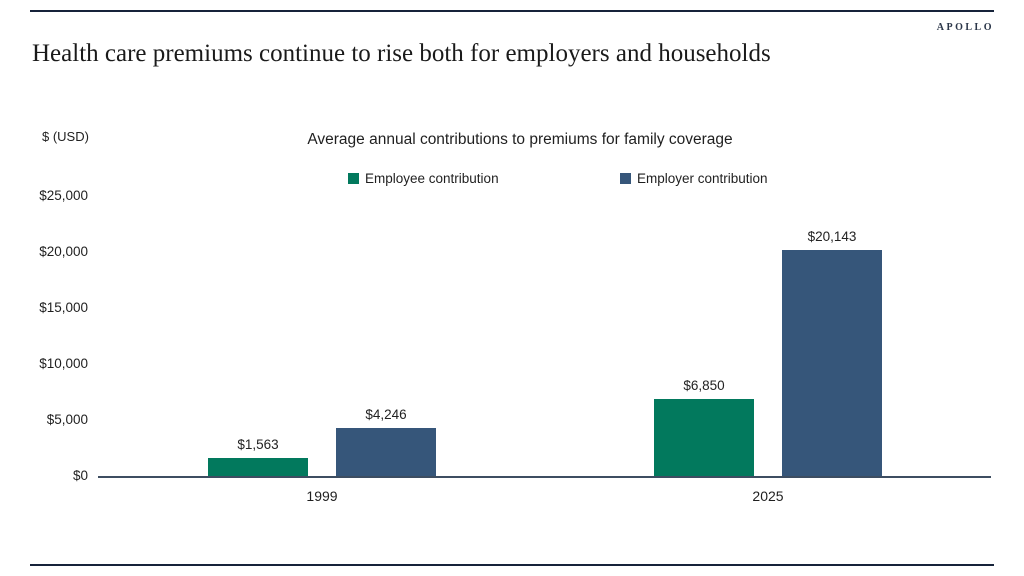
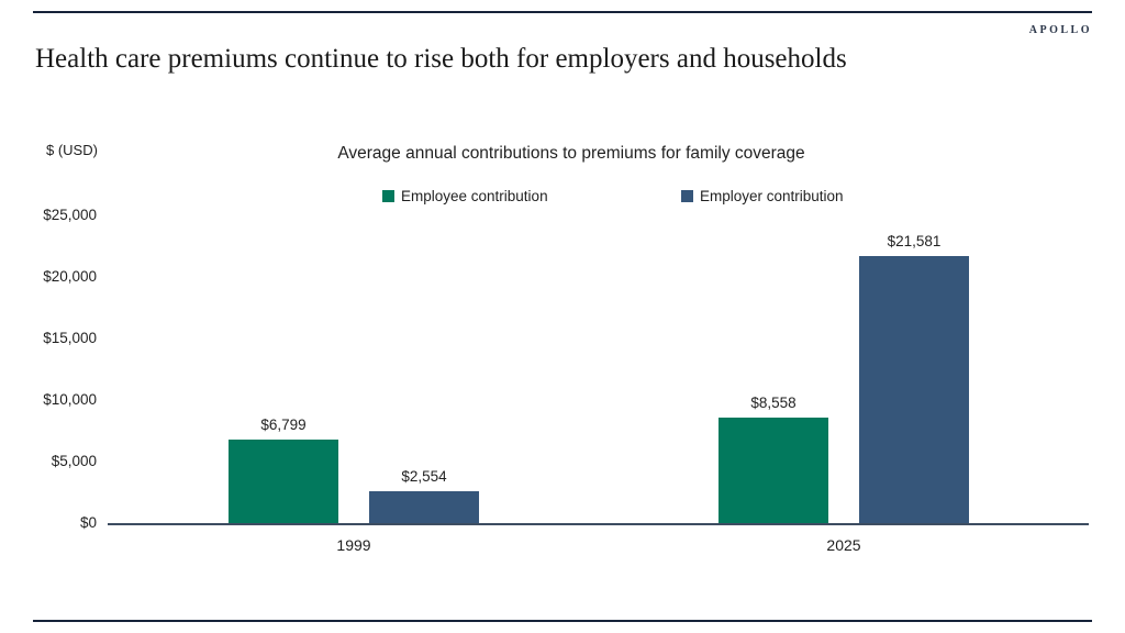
Employee contribution/1999: $1,563 -> $6,799
Employer contribution/1999: $4,246 -> $2,554
Employee contribution/2025: $6,850 -> $8,558
Employer contribution/2025: $20,143 -> $21,581
